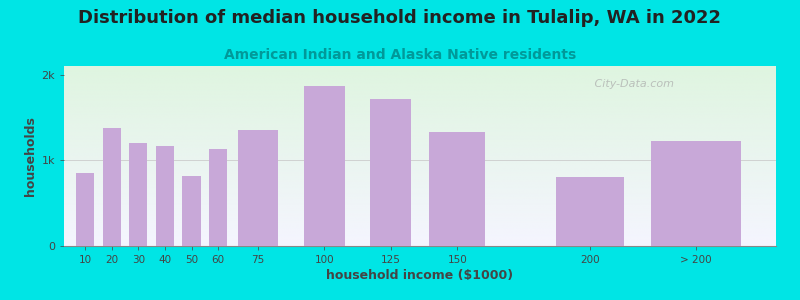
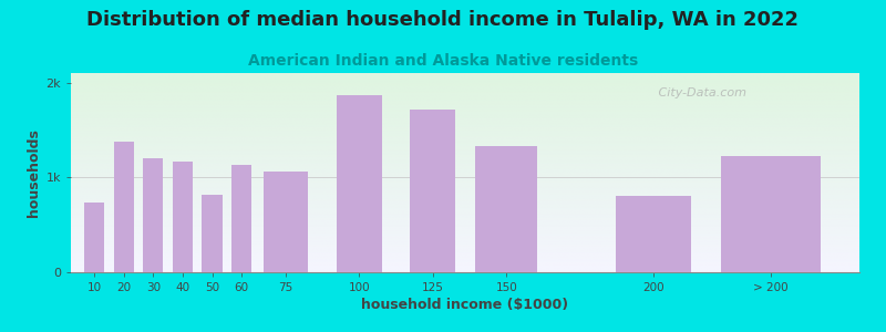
10: 0.85k -> 0.74k
75: 1.35k -> 1.06k
